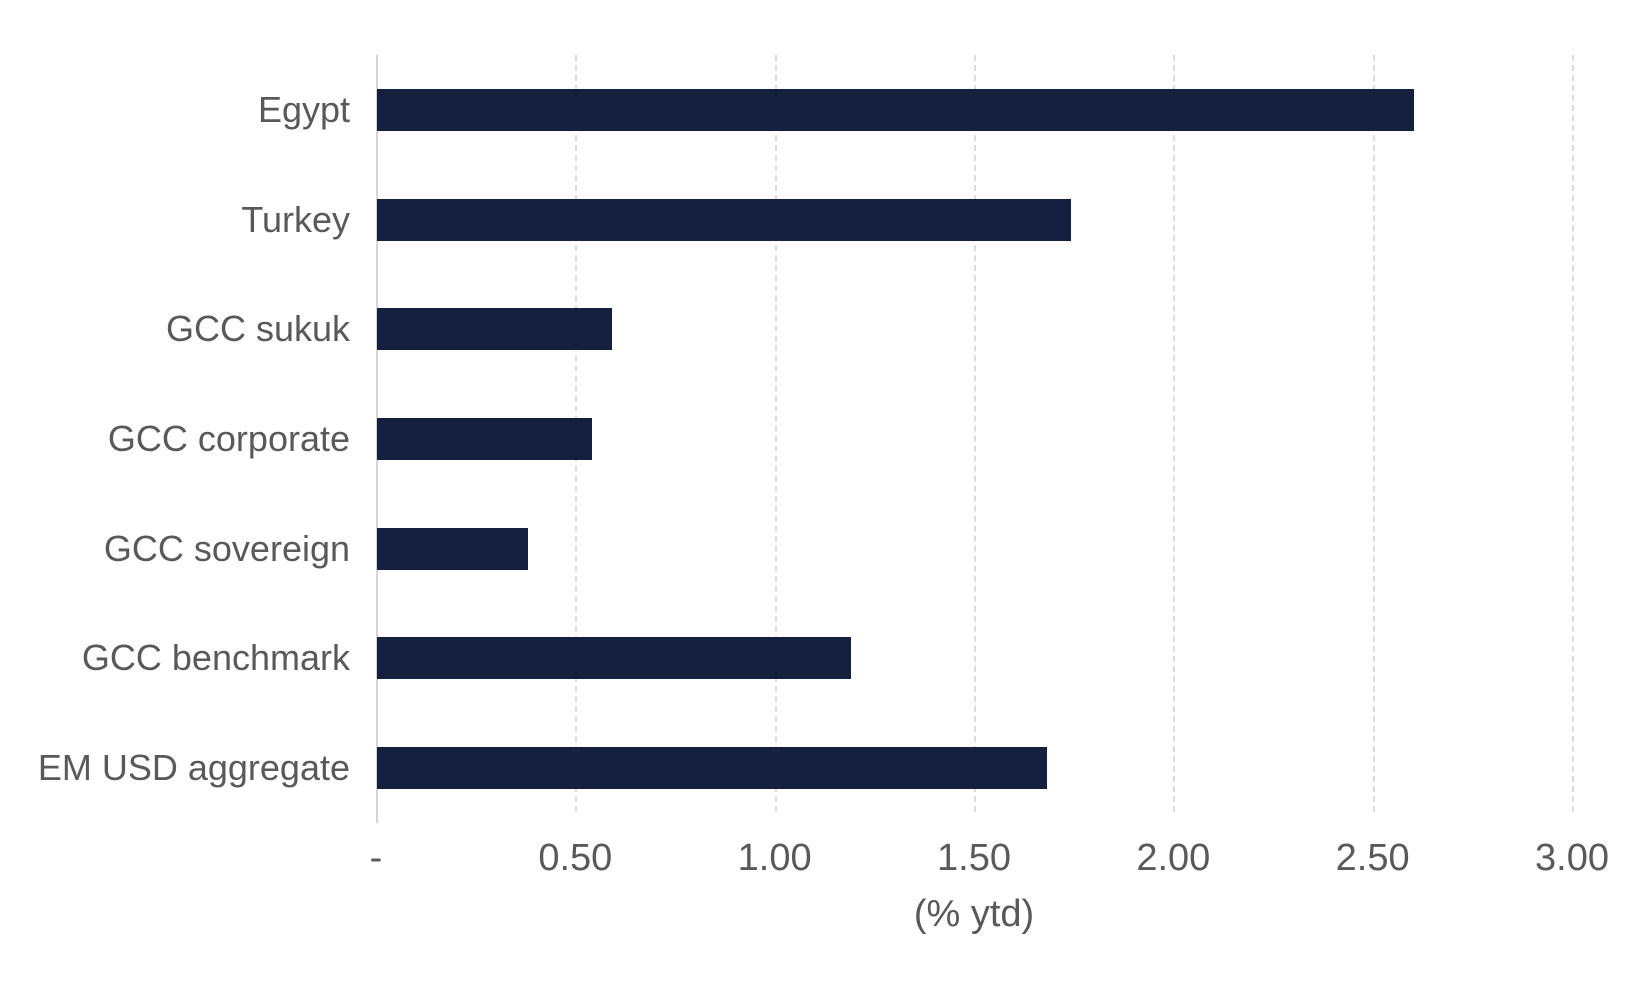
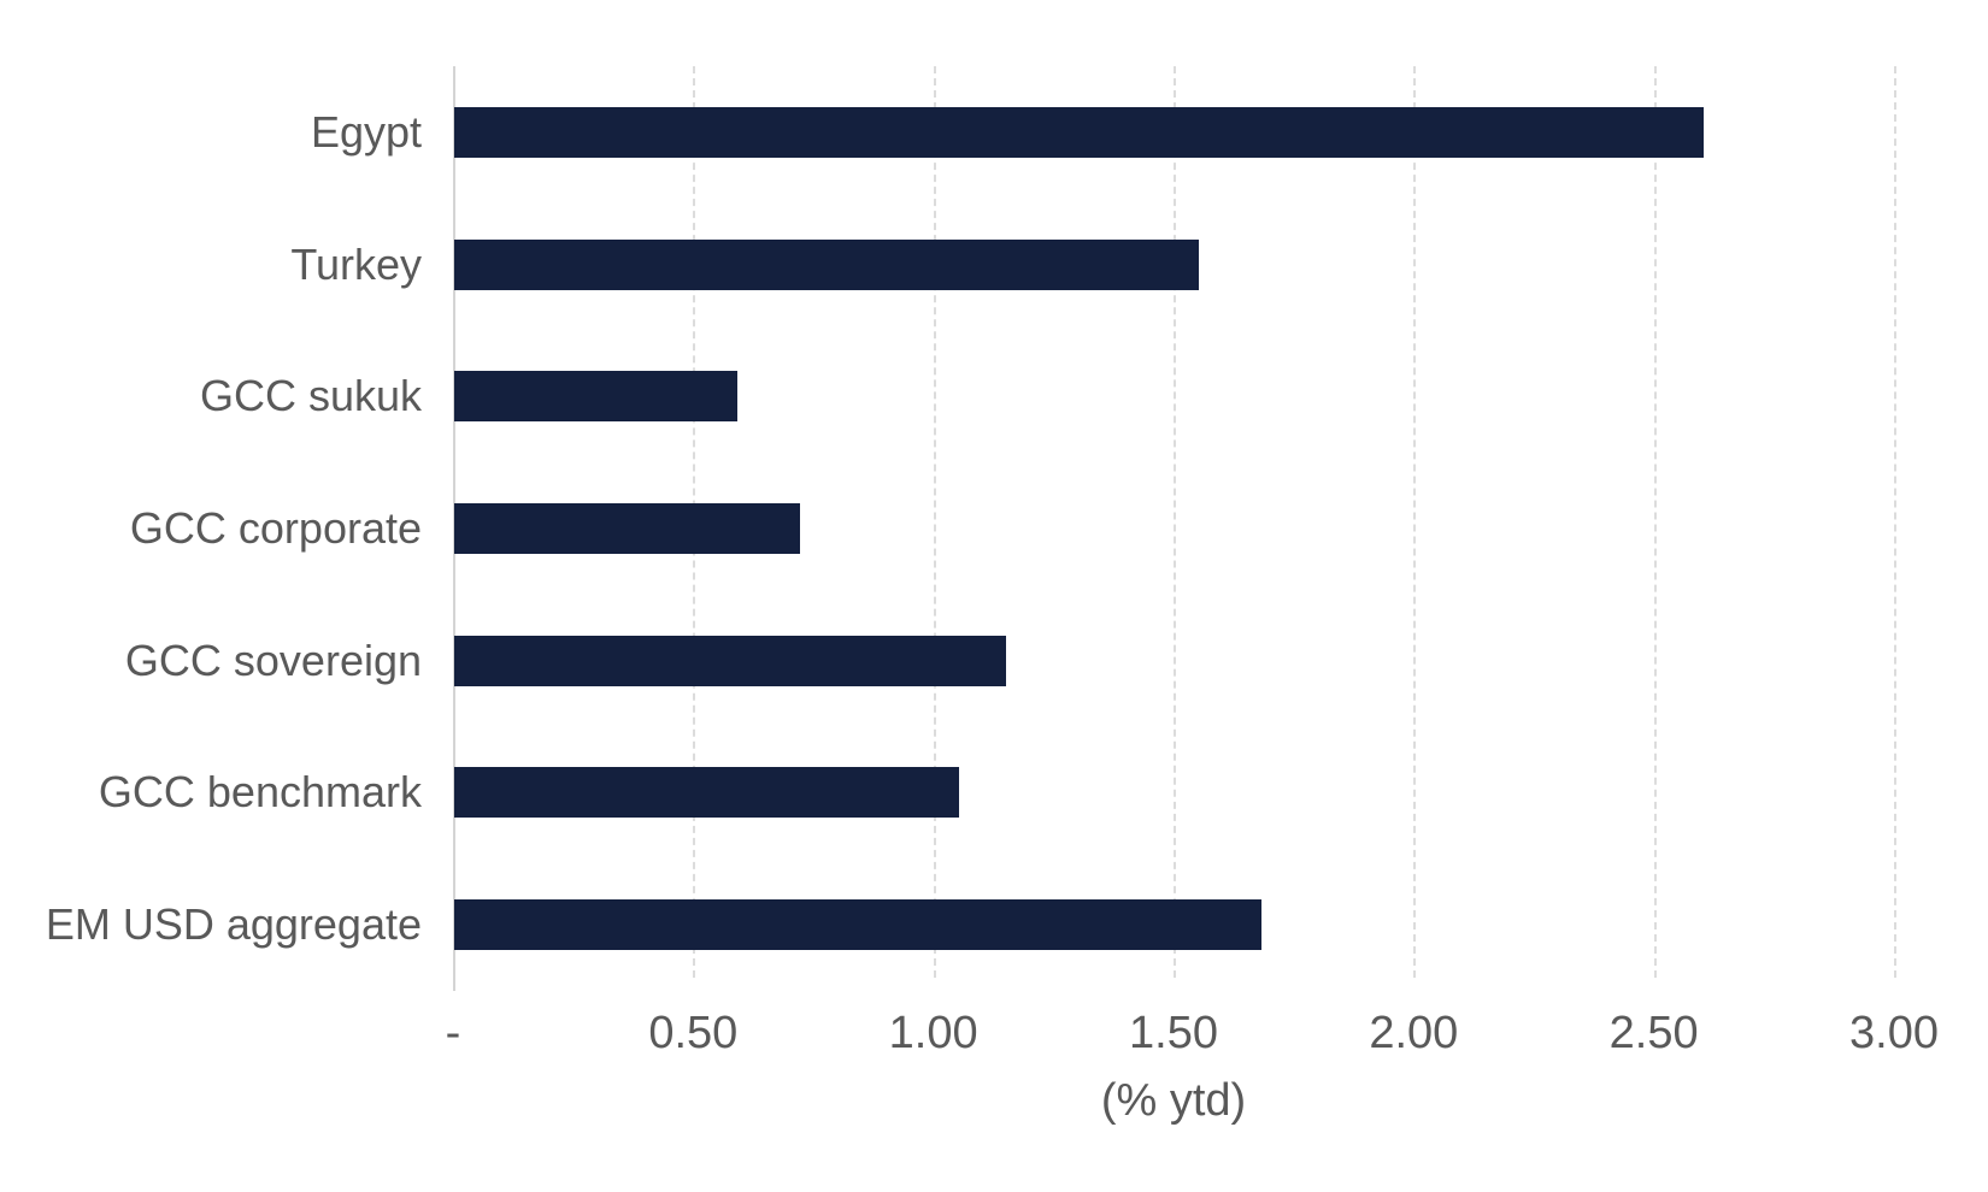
Turkey: 1.74 -> 1.55
GCC corporate: 0.54 -> 0.72
GCC sovereign: 0.38 -> 1.15
GCC benchmark: 1.19 -> 1.05
